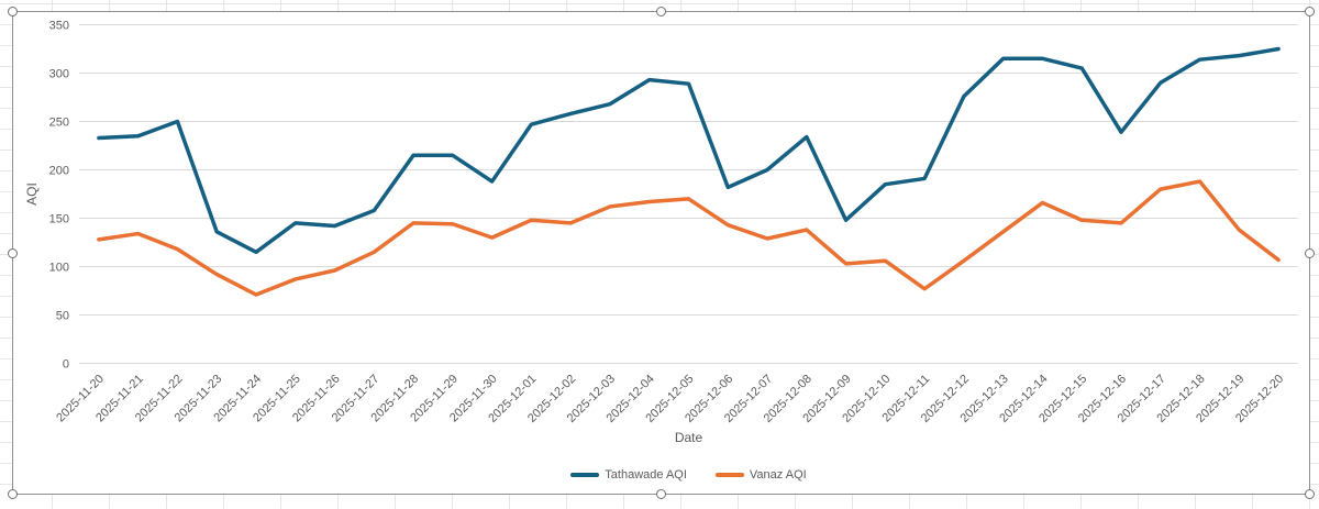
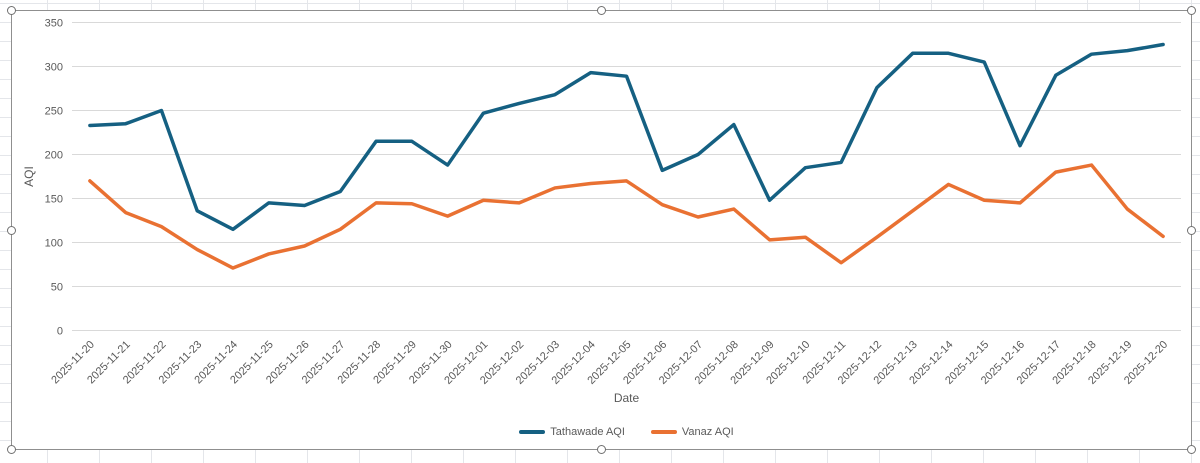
Vanaz AQI/2025-11-20: 130 -> 170
Tathawade AQI/2025-12-16: 240 -> 210
